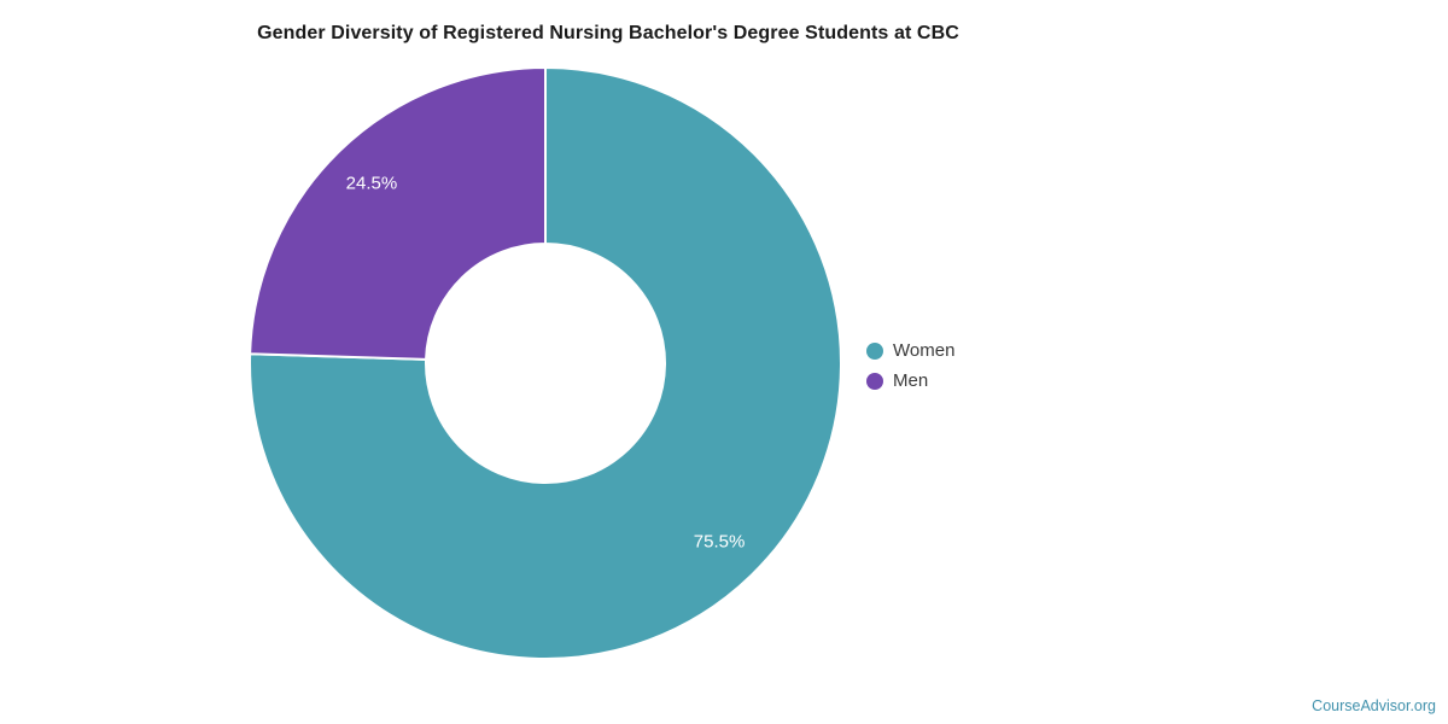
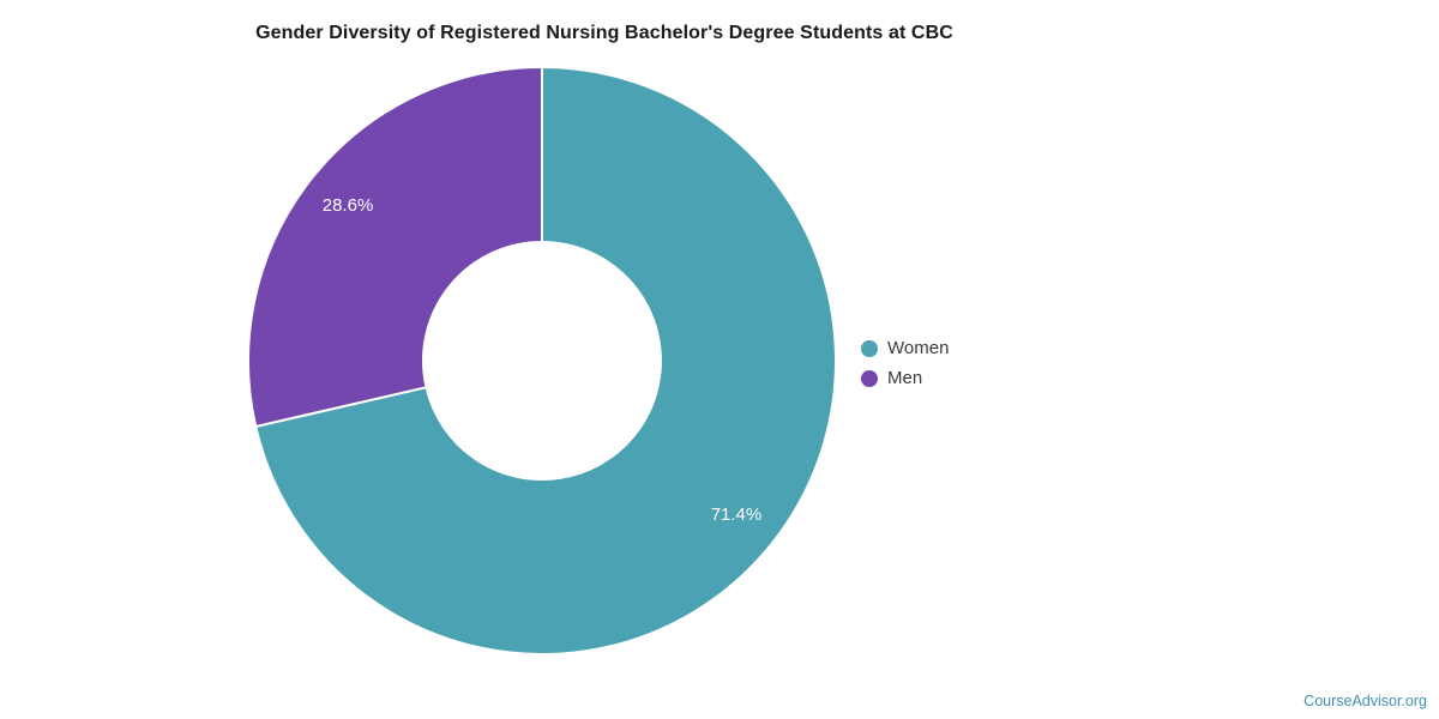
Women: 75.5% -> 71.4%
Men: 24.5% -> 28.6%
